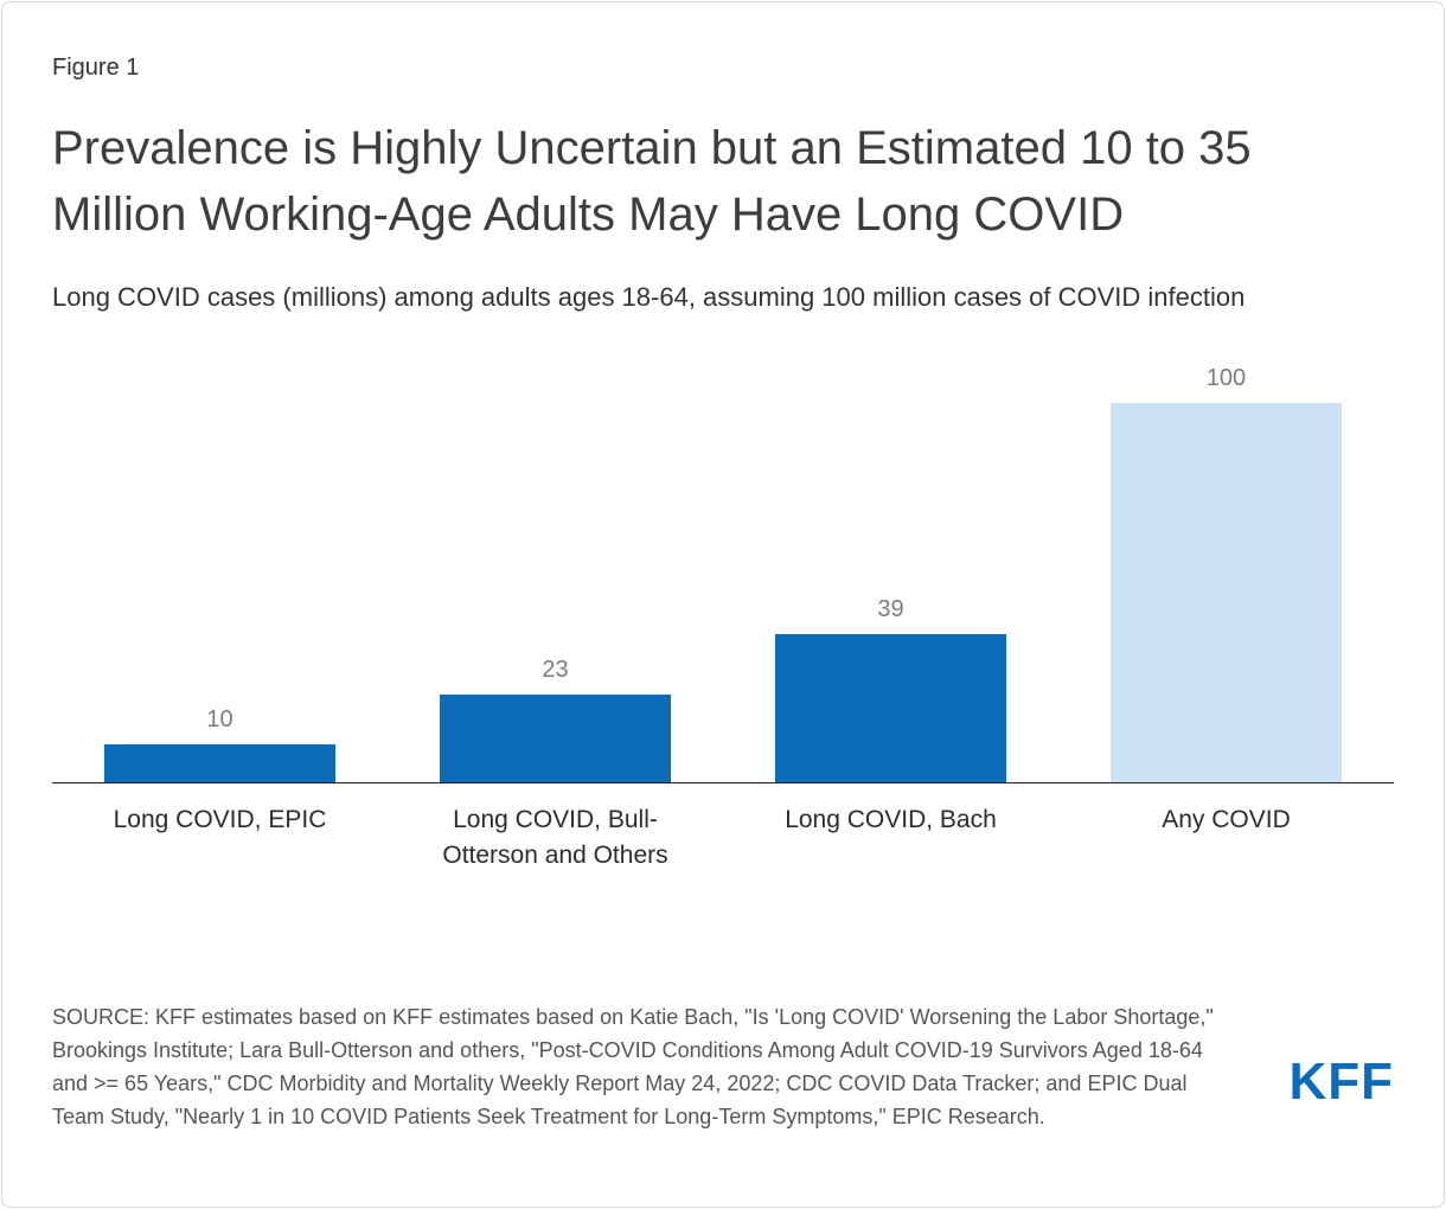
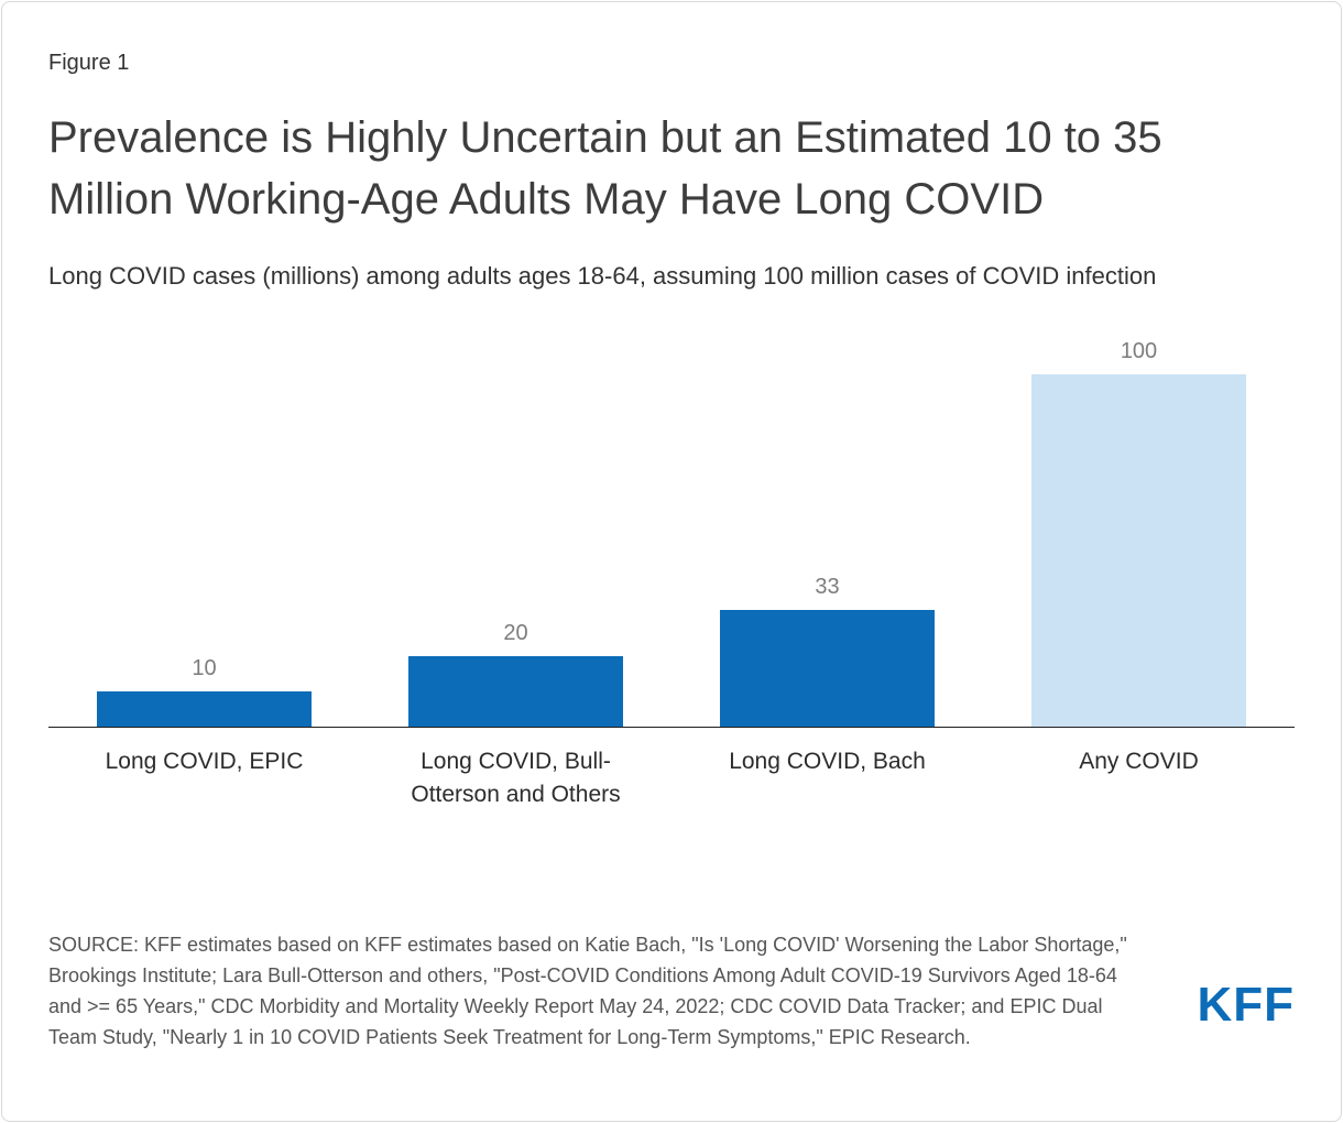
Long COVID, Bull-Otterson and Others: 23 -> 20
Long COVID, Bach: 39 -> 33
